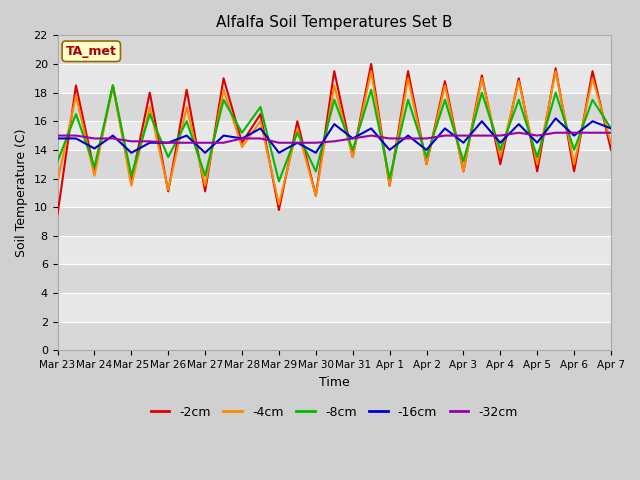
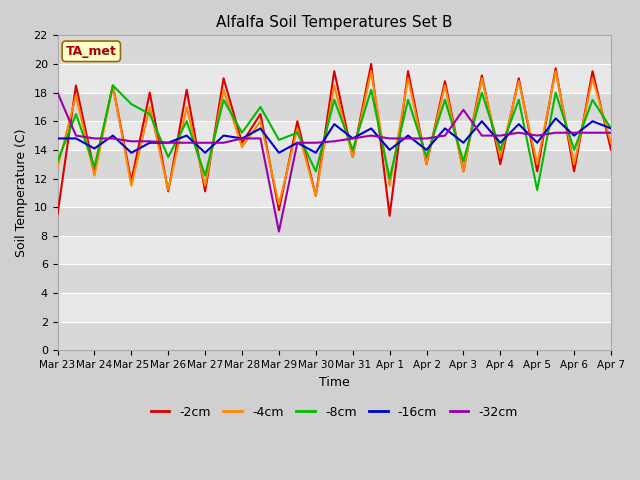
-4cm/Mar 23: 11.8 -> 12.8
-32cm/Mar 23: 15.0 -> 18.0
-8cm/Mar 25: 12.2 -> 17.2
-8cm/Mar 29: 11.8 -> 14.7
-32cm/Mar 29: 14.5 -> 8.3
-2cm/Apr 1: 11.5 -> 9.4
-32cm/Apr 3: 15.0 -> 16.8
-8cm/Apr 5: 13.5 -> 11.2
